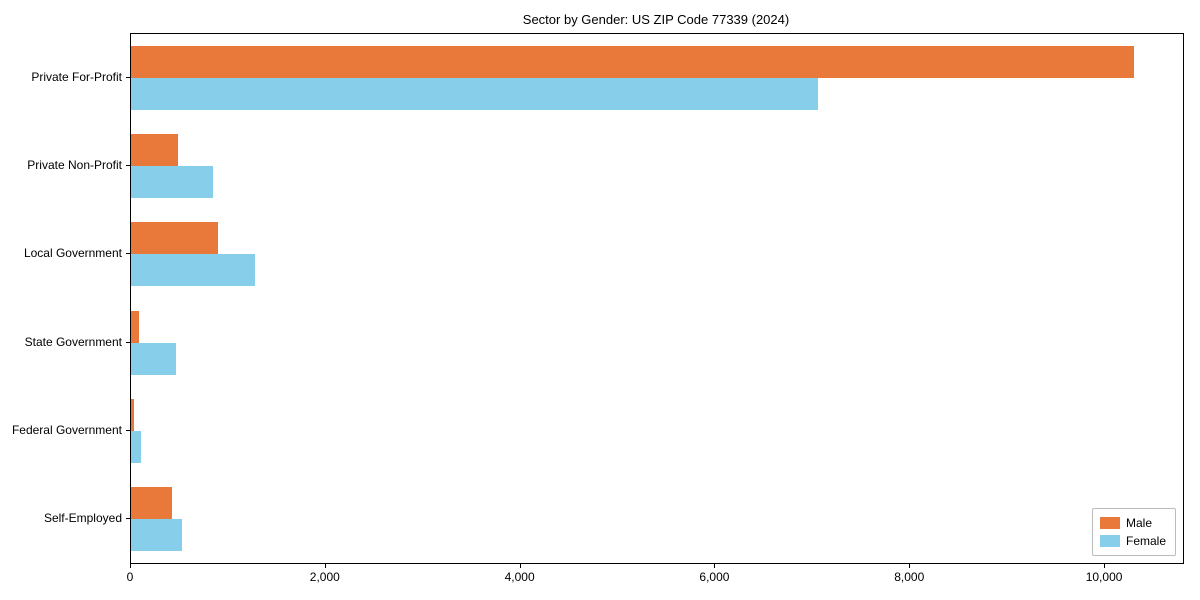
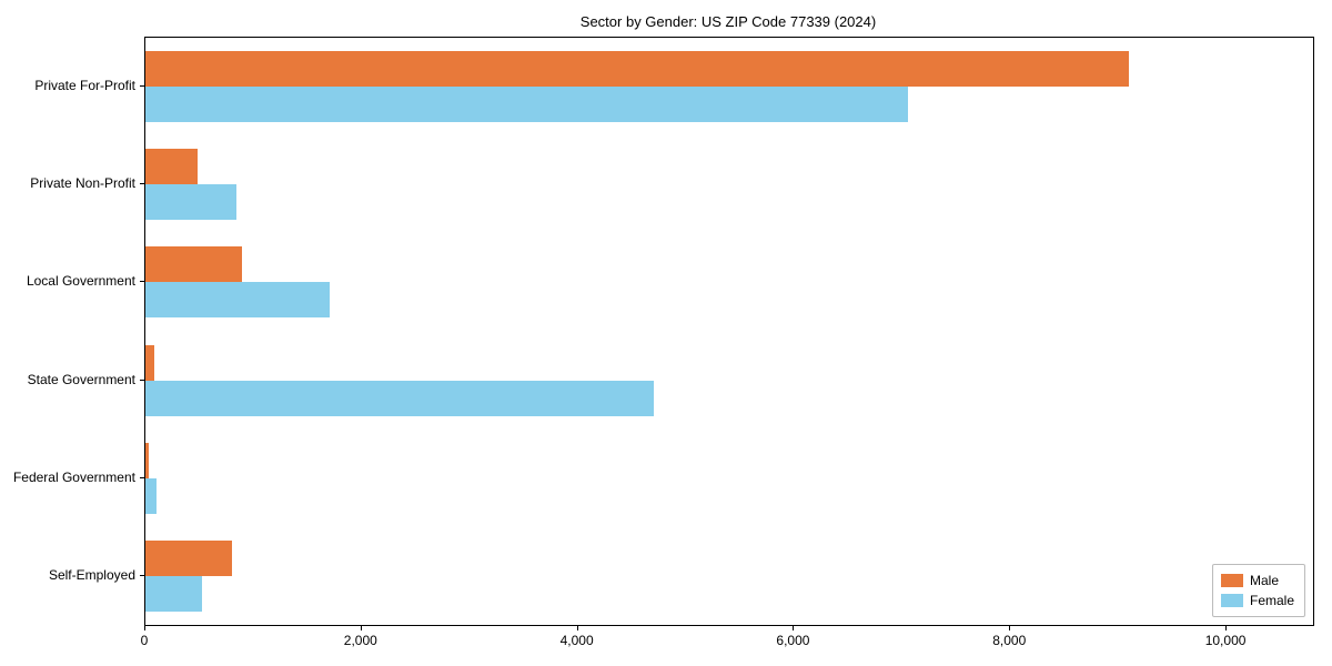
Male/Private For-Profit: 10300 -> 9100
Female/Local Government: 1300 -> 1700
Female/State Government: 500 -> 4700
Male/Self-Employed: 400 -> 800
